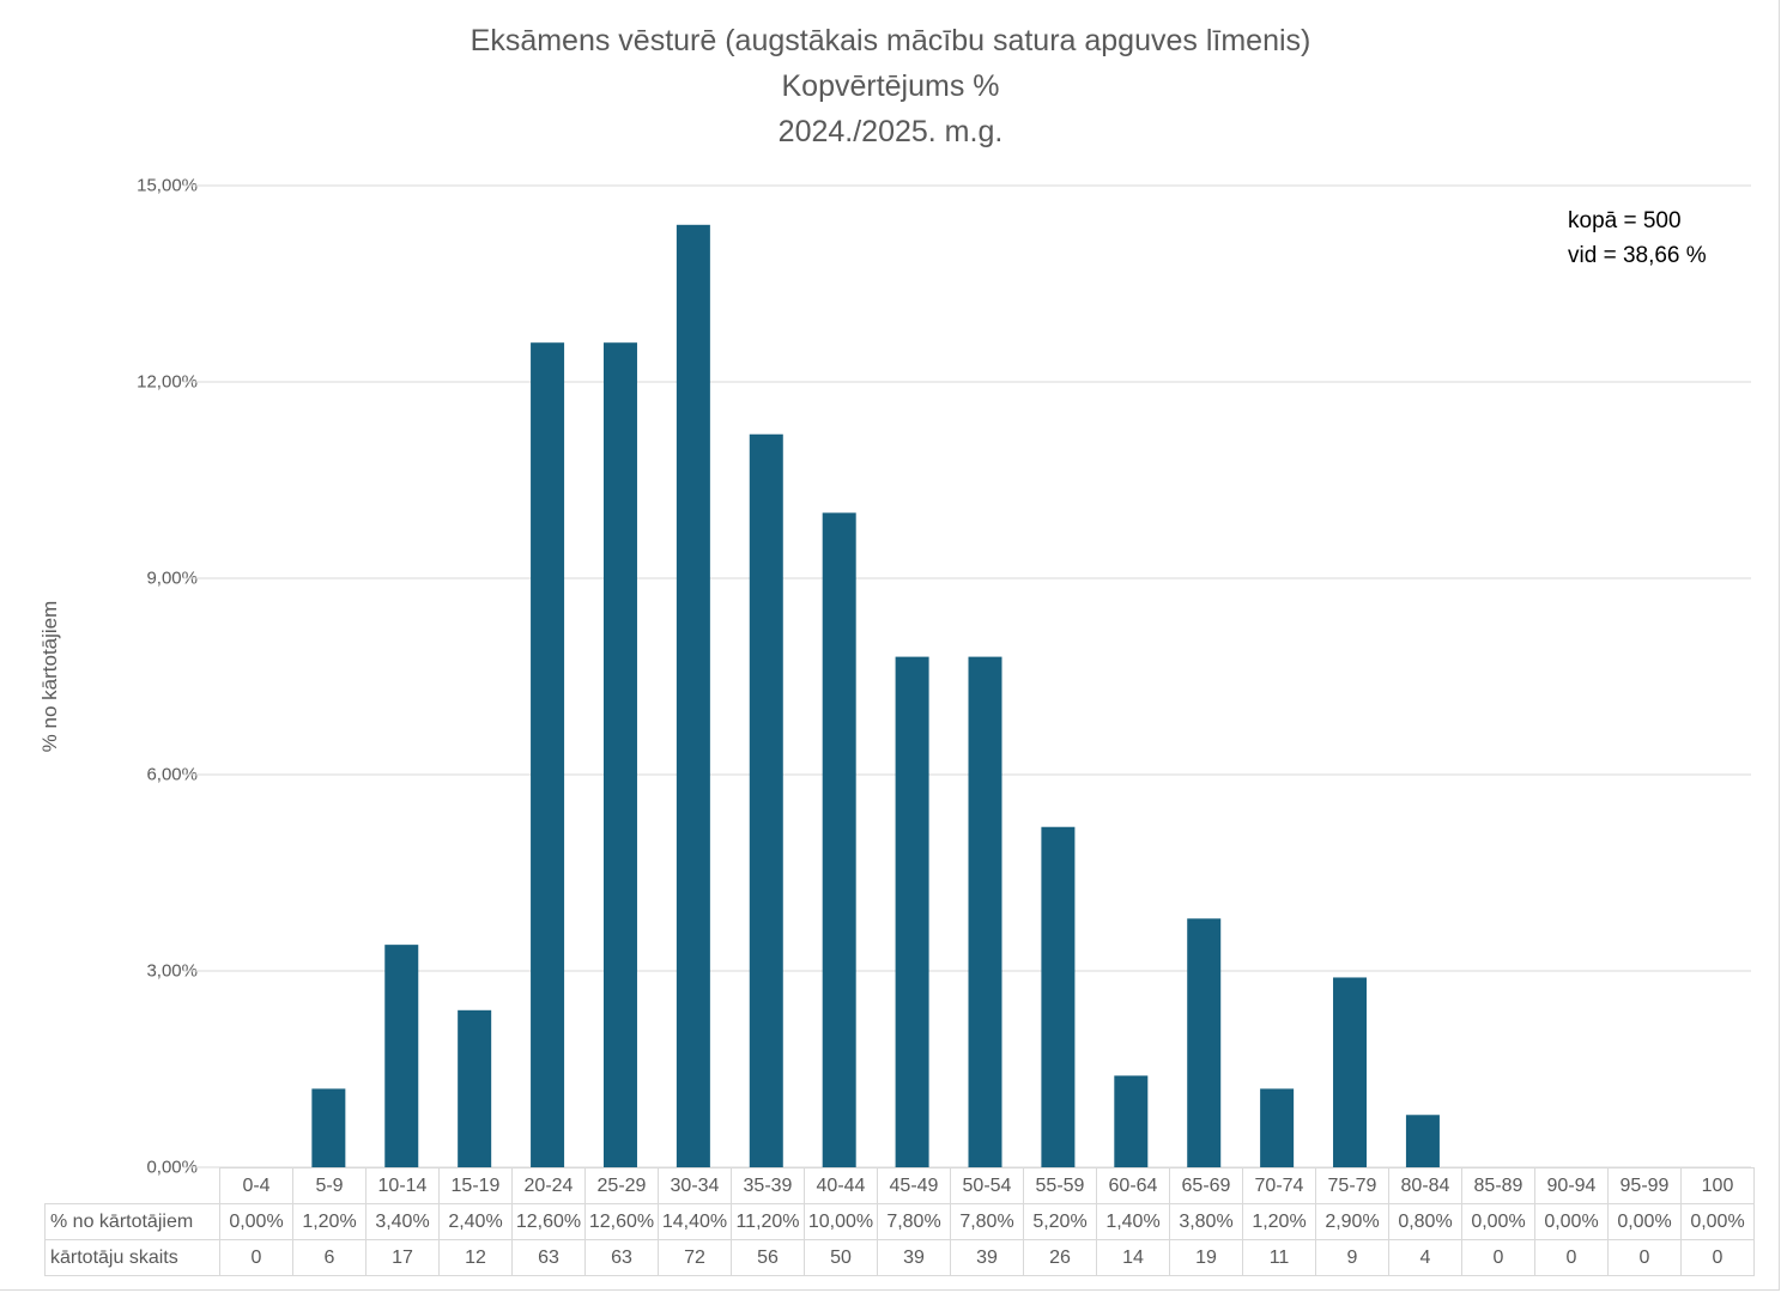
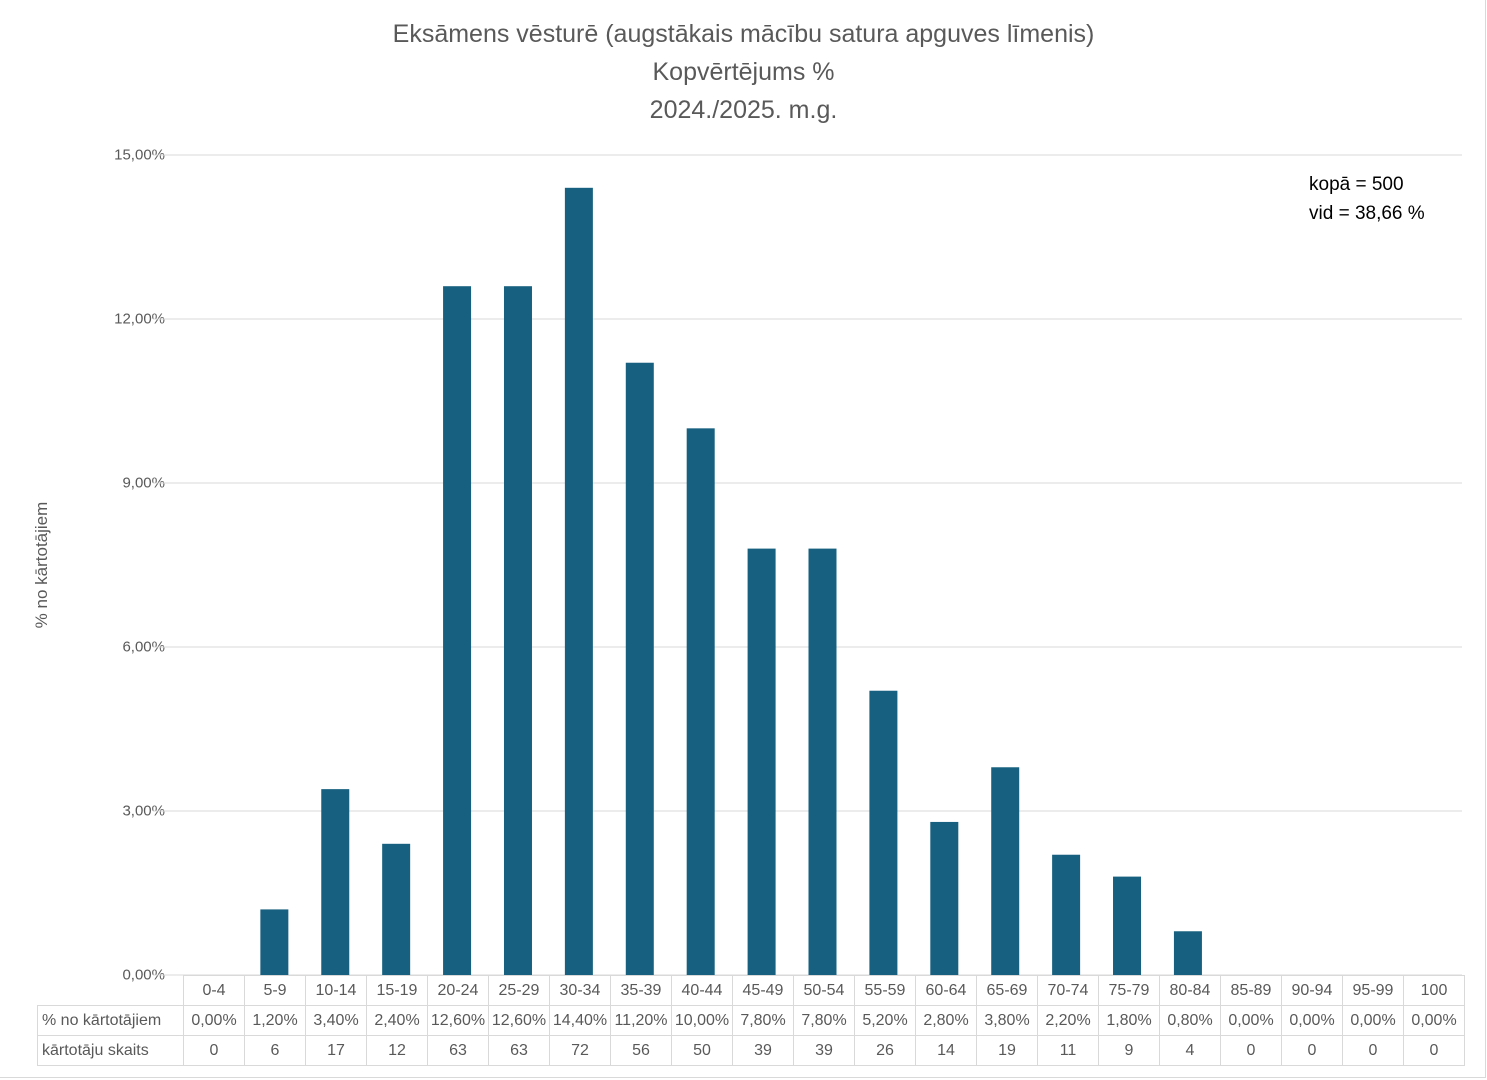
60-64: 1,40% -> 2,80%
70-74: 1,20% -> 2,20%
75-79: 2,90% -> 1,80%
